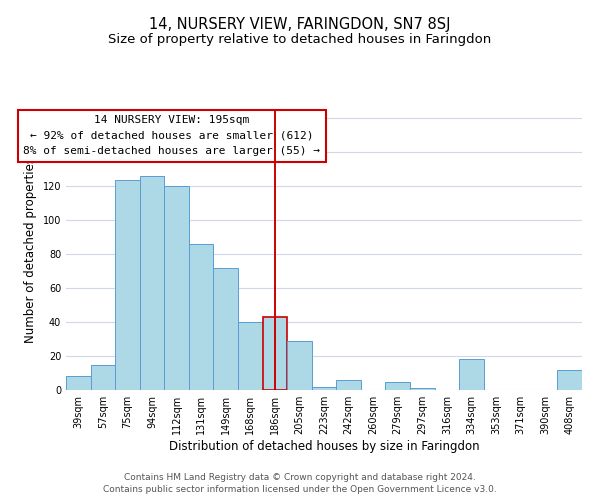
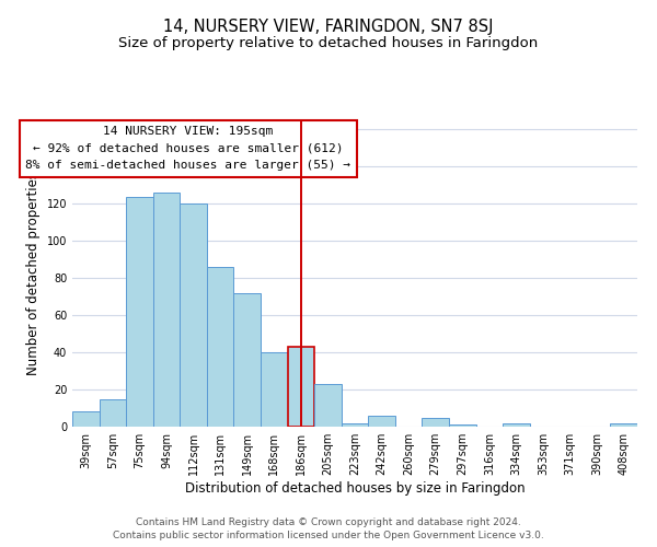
205sqm: 29 -> 23
334sqm: 18 -> 2
408sqm: 12 -> 2
